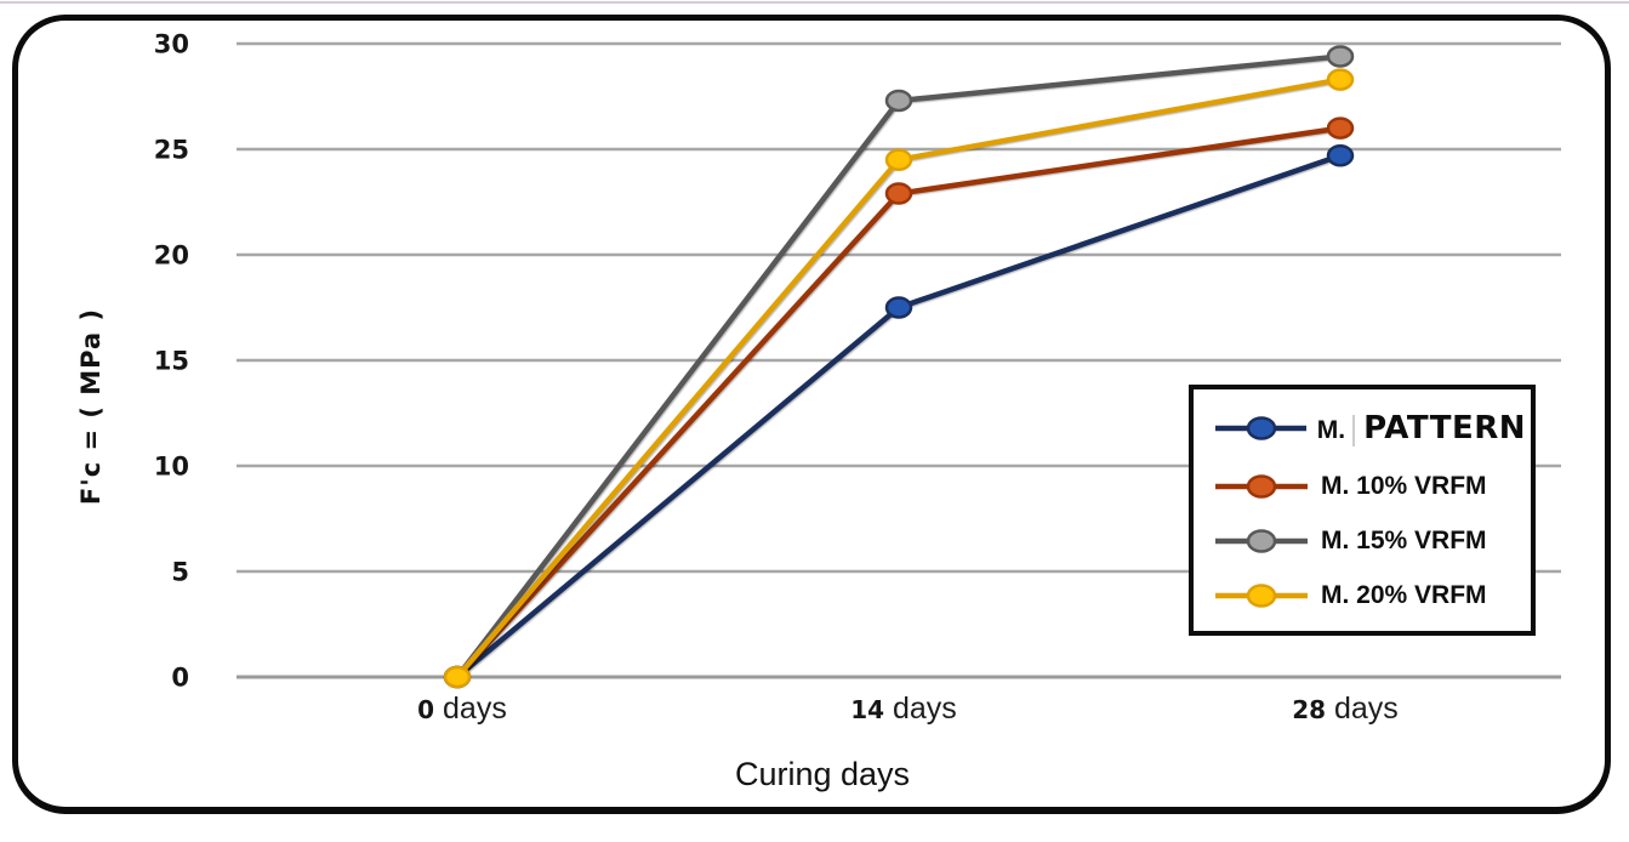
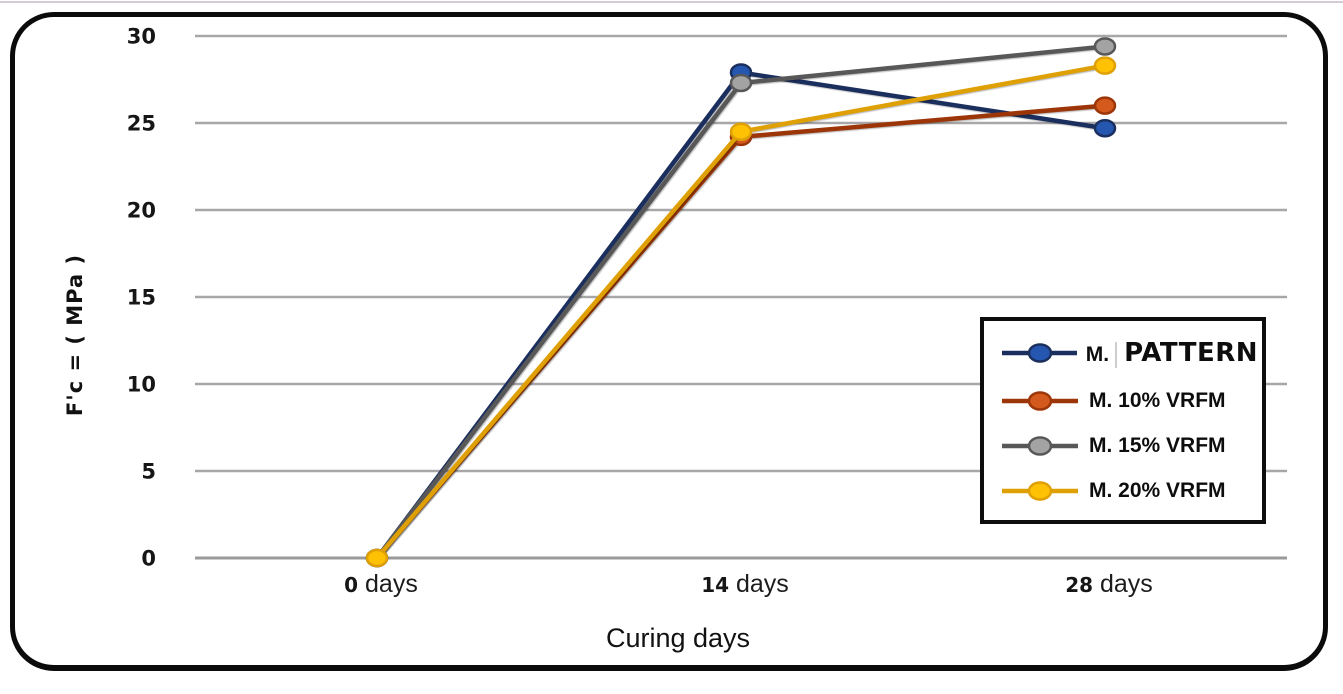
M. PATTERN/14 days: 17.5 -> 27.9
M. 10% VRFM/14 days: 22.9 -> 24.2
